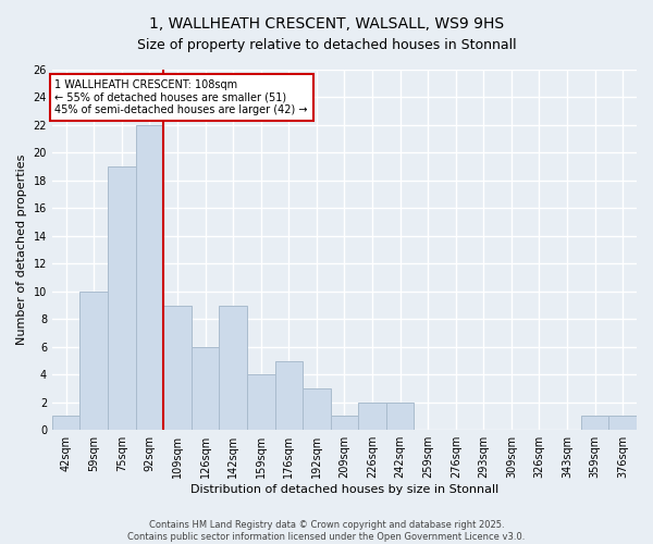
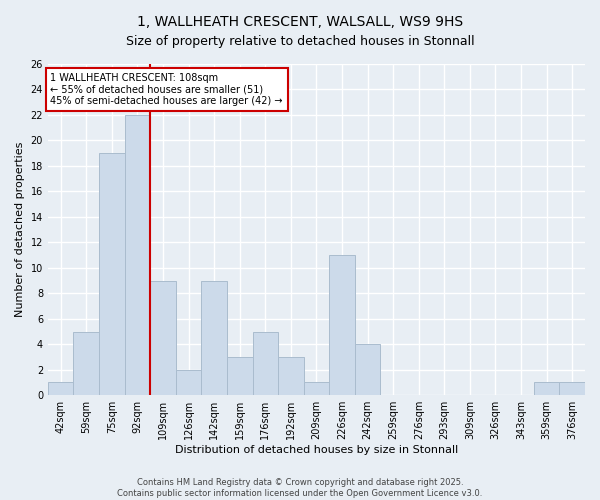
59sqm: 10 -> 5
126sqm: 6 -> 2
159sqm: 4 -> 3
226sqm: 2 -> 11
242sqm: 2 -> 4
